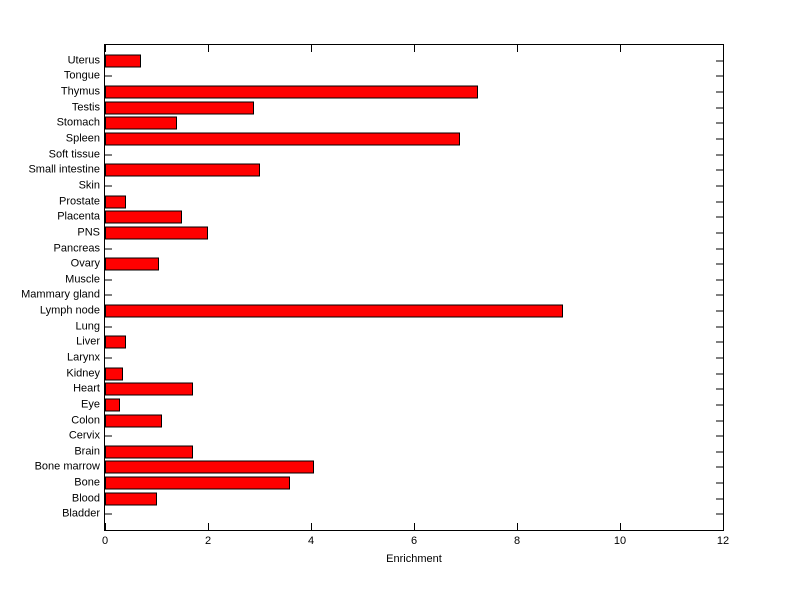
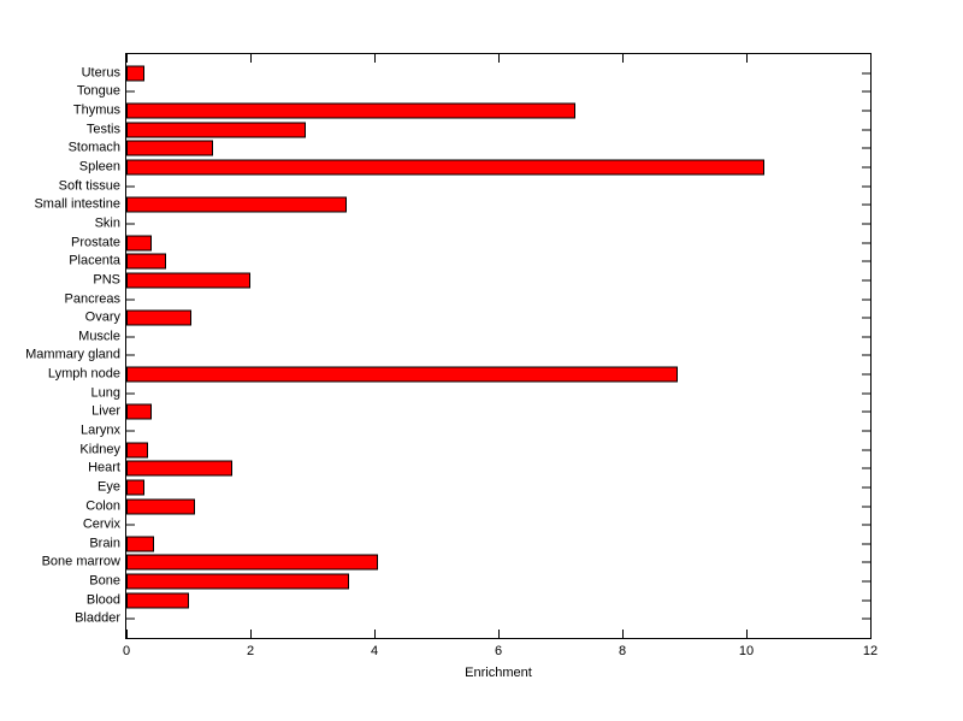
Uterus: 0.7 -> 0.3
Spleen: 6.9 -> 10.3
Small intestine: 3.0 -> 3.5
Placenta: 1.5 -> 0.7
Brain: 1.7 -> 0.5
